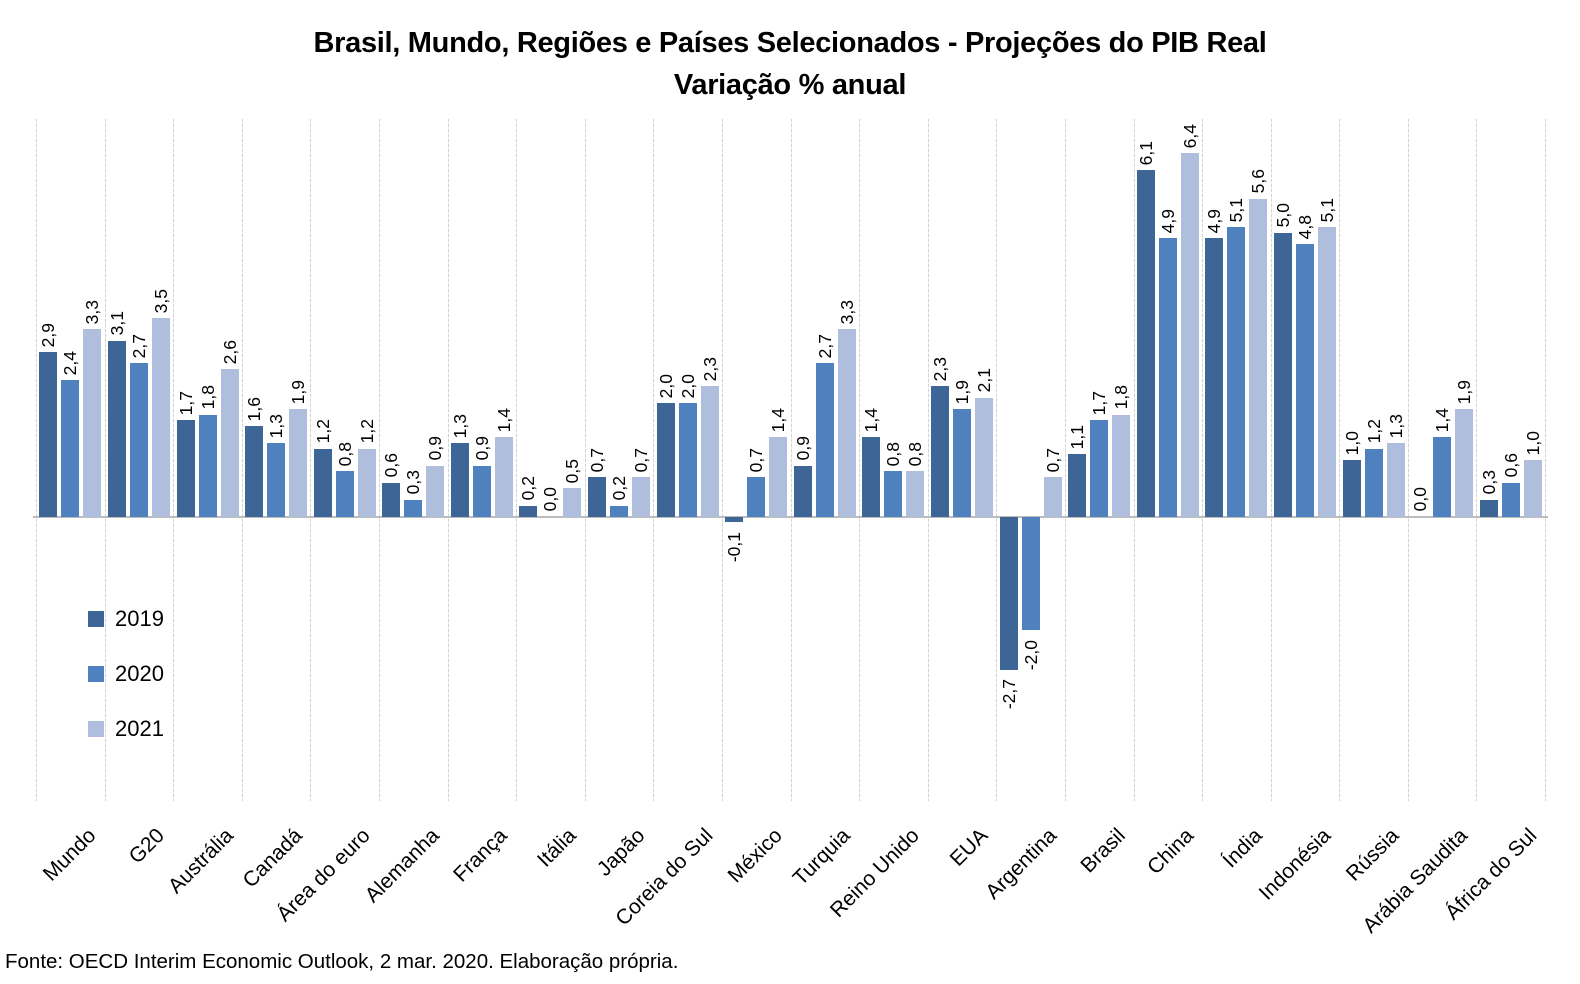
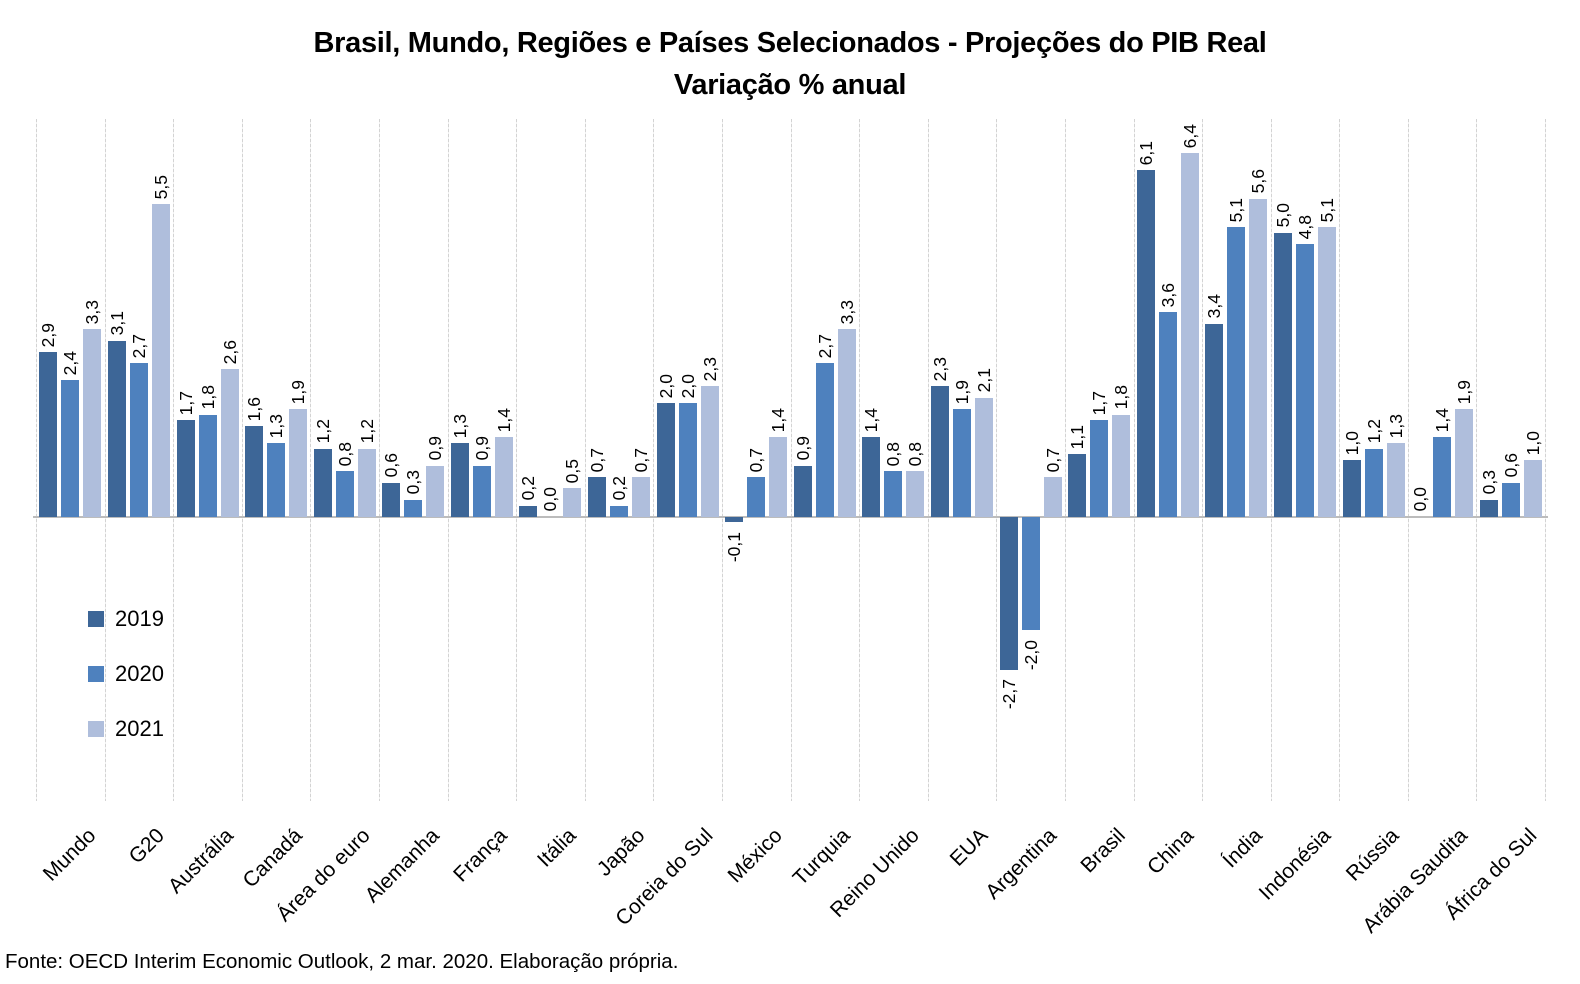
2021/G20: 3,5 -> 5,5
2020/China: 4,9 -> 3,6
2019/Índia: 4,9 -> 3,4
